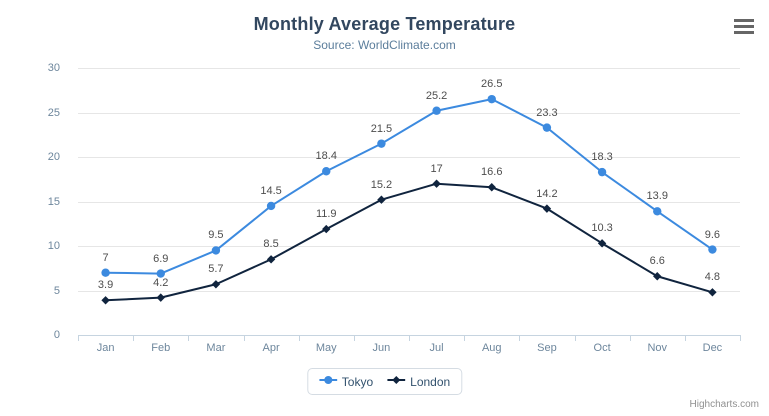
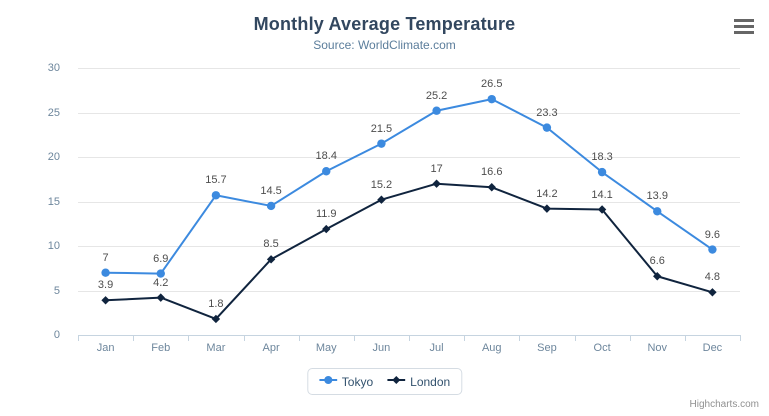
Tokyo/Mar: 9.5 -> 15.7
London/Mar: 5.7 -> 1.8
London/Oct: 10.3 -> 14.1
